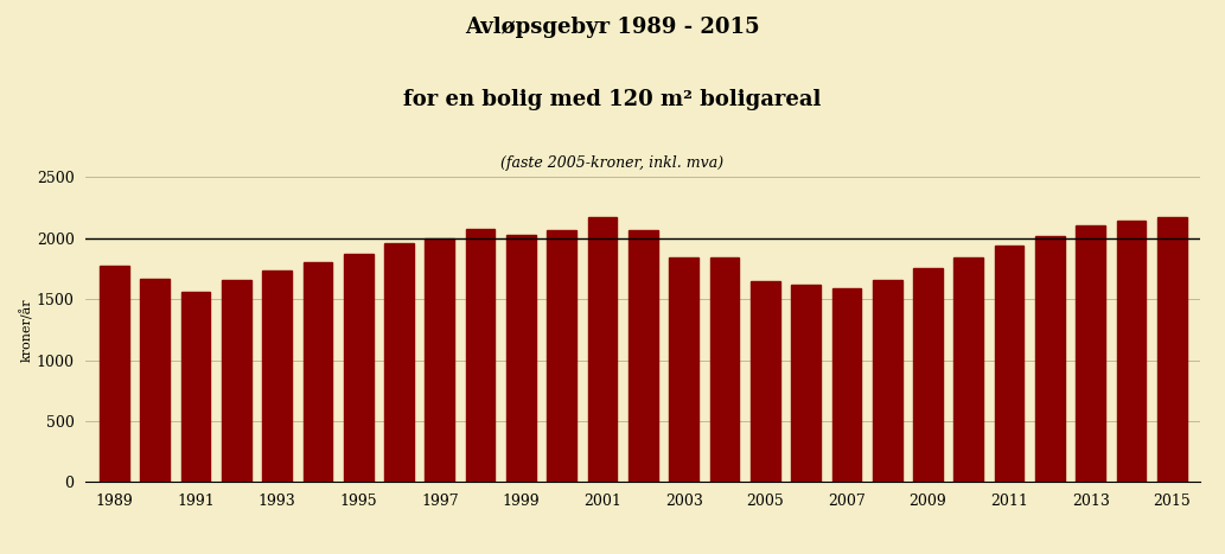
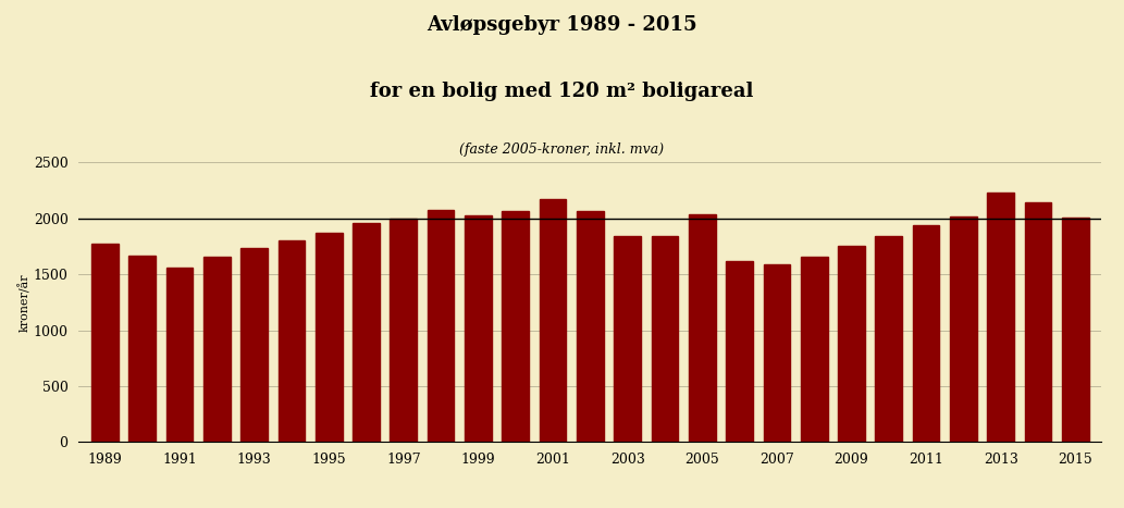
2005: 1650 -> 2040
2013: 2110 -> 2230
2015: 2170 -> 2010
